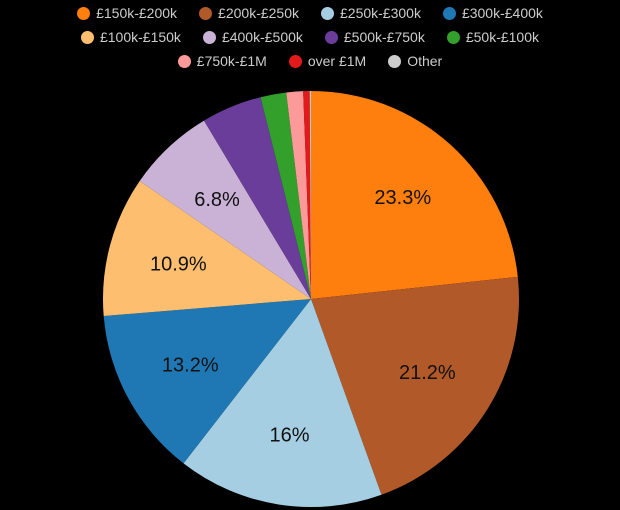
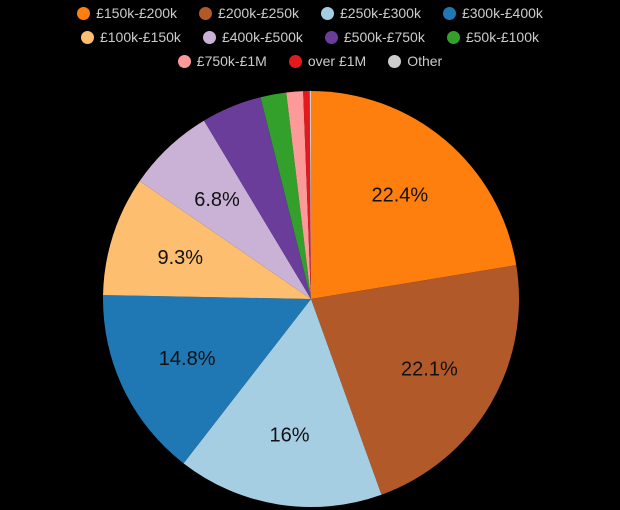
£150k-£200k: 23.3% -> 22.4%
£200k-£250k: 21.2% -> 22.1%
£300k-£400k: 13.2% -> 14.8%
£100k-£150k: 10.9% -> 9.3%
